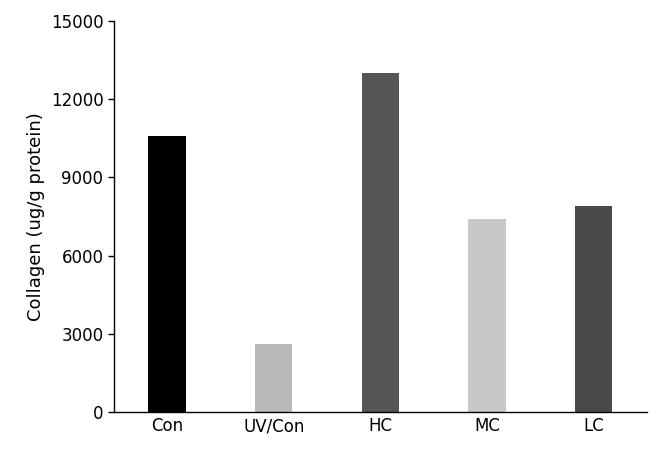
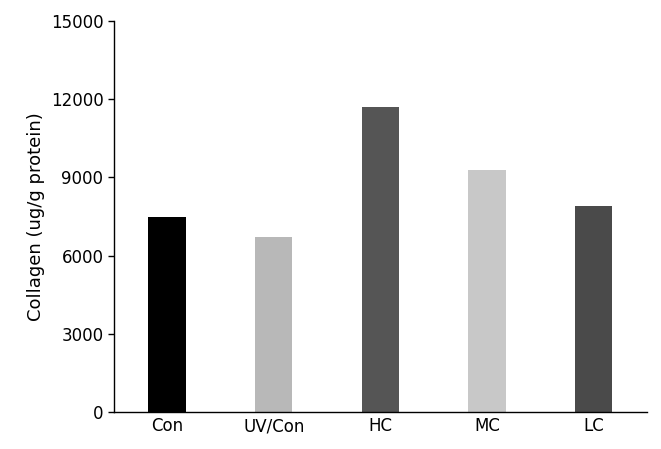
Con: 10600 -> 7500
UV/Con: 2600 -> 6700
HC: 13000 -> 11700
MC: 7400 -> 9300
